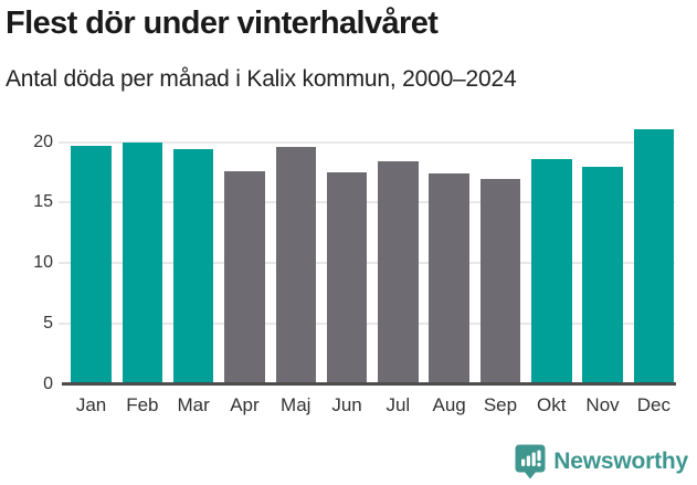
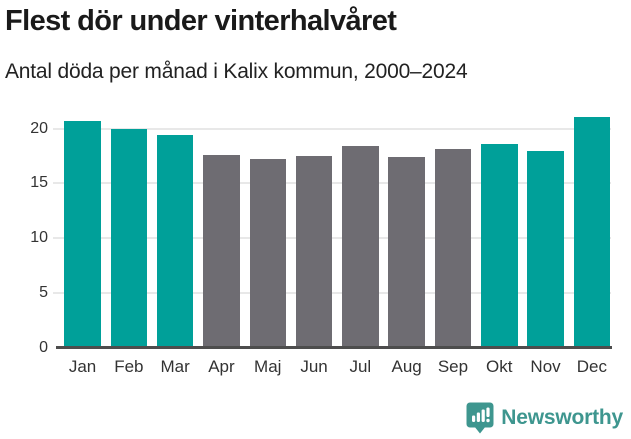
Jan: 19.7 -> 20.7
Maj: 19.6 -> 17.2
Sep: 17.0 -> 18.1
